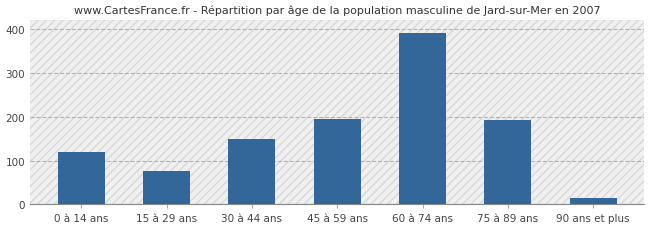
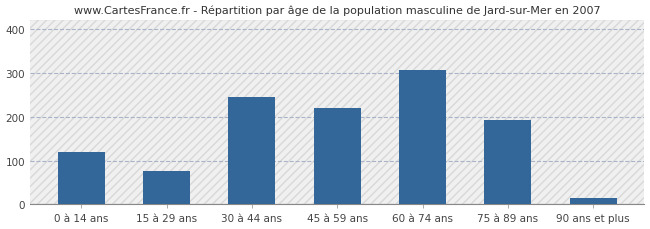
30 à 44 ans: 148 -> 245
45 à 59 ans: 194 -> 220
60 à 74 ans: 390 -> 305
